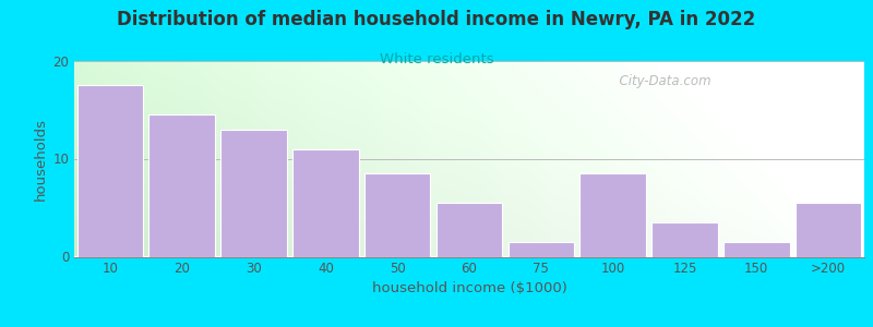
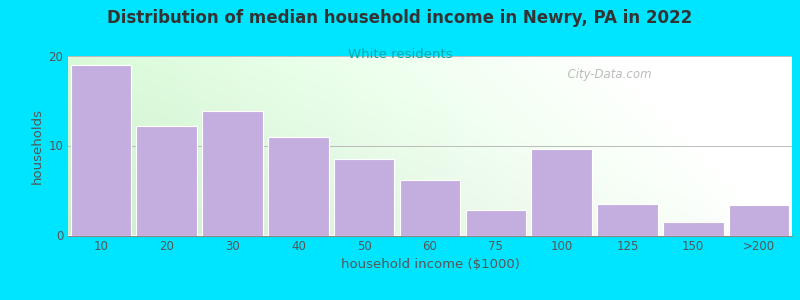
10: 17.5 -> 19.0
20: 14.5 -> 12.2
30: 13.0 -> 13.8
60: 5.5 -> 6.2
75: 1.5 -> 2.8
100: 8.5 -> 9.6
>200: 5.5 -> 3.4
